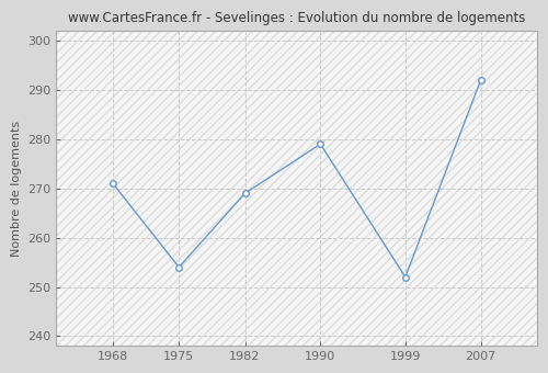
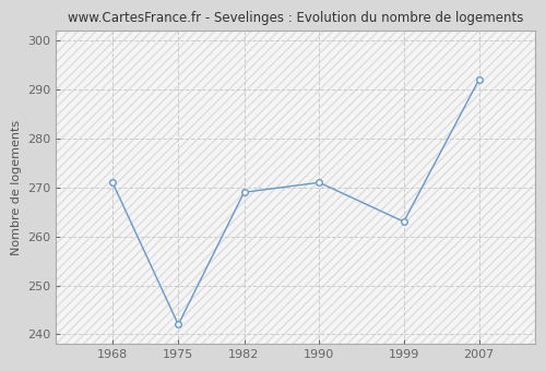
1975: 254 -> 242
1990: 279 -> 271
1999: 252 -> 263
